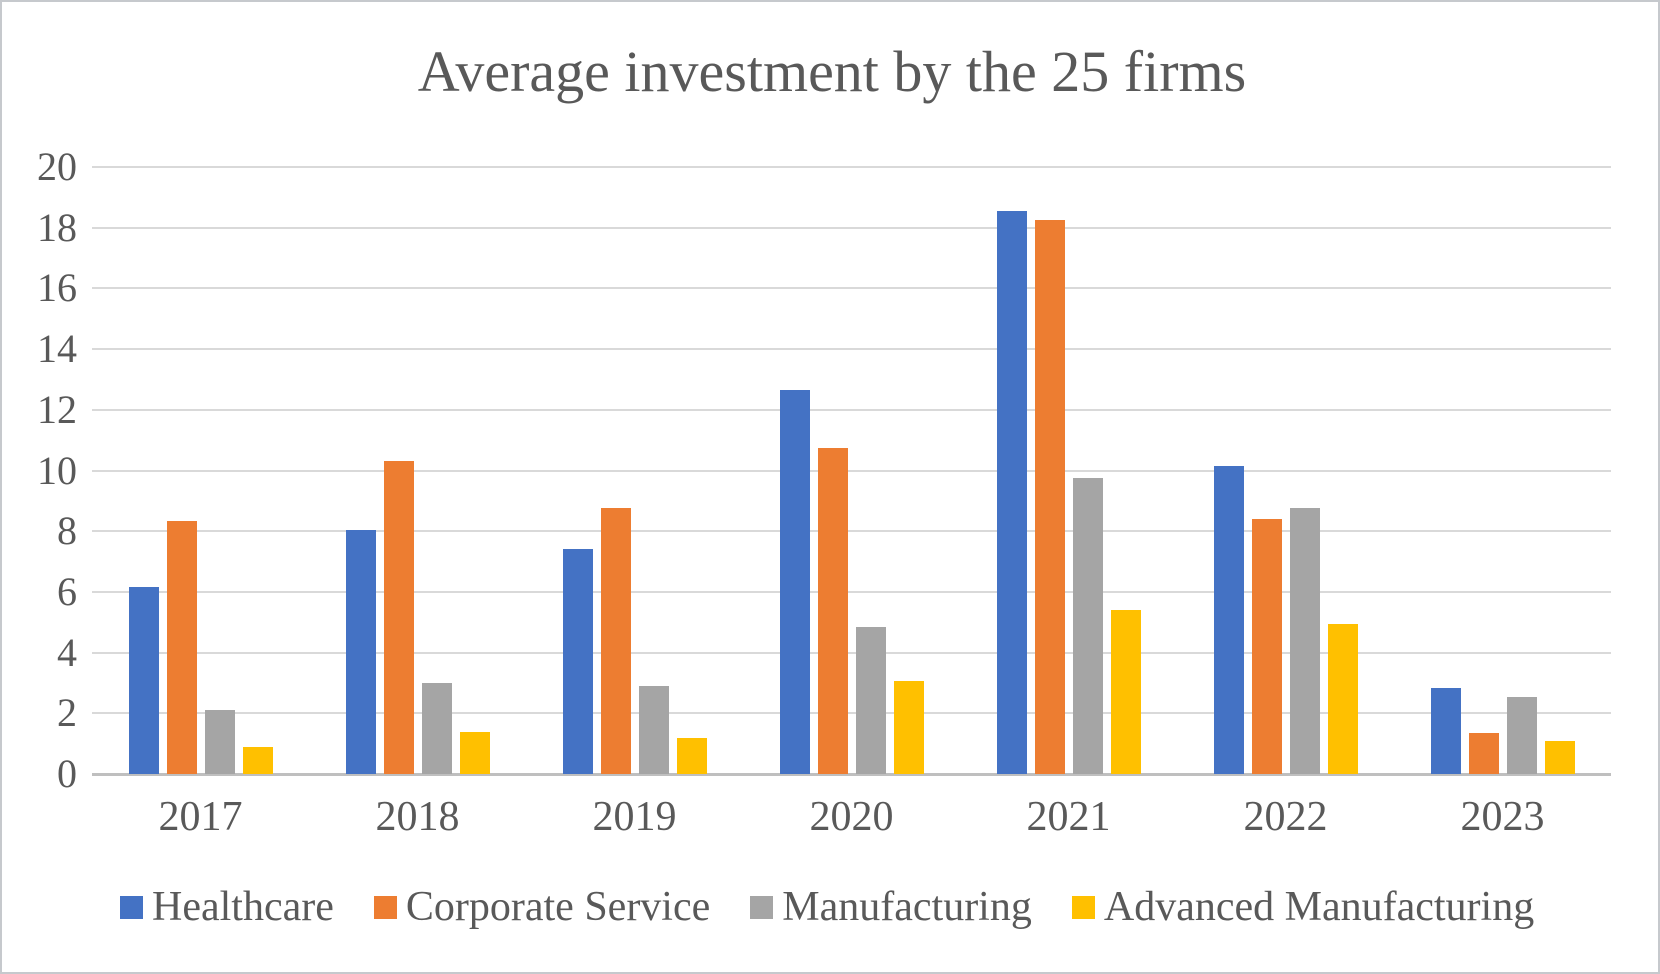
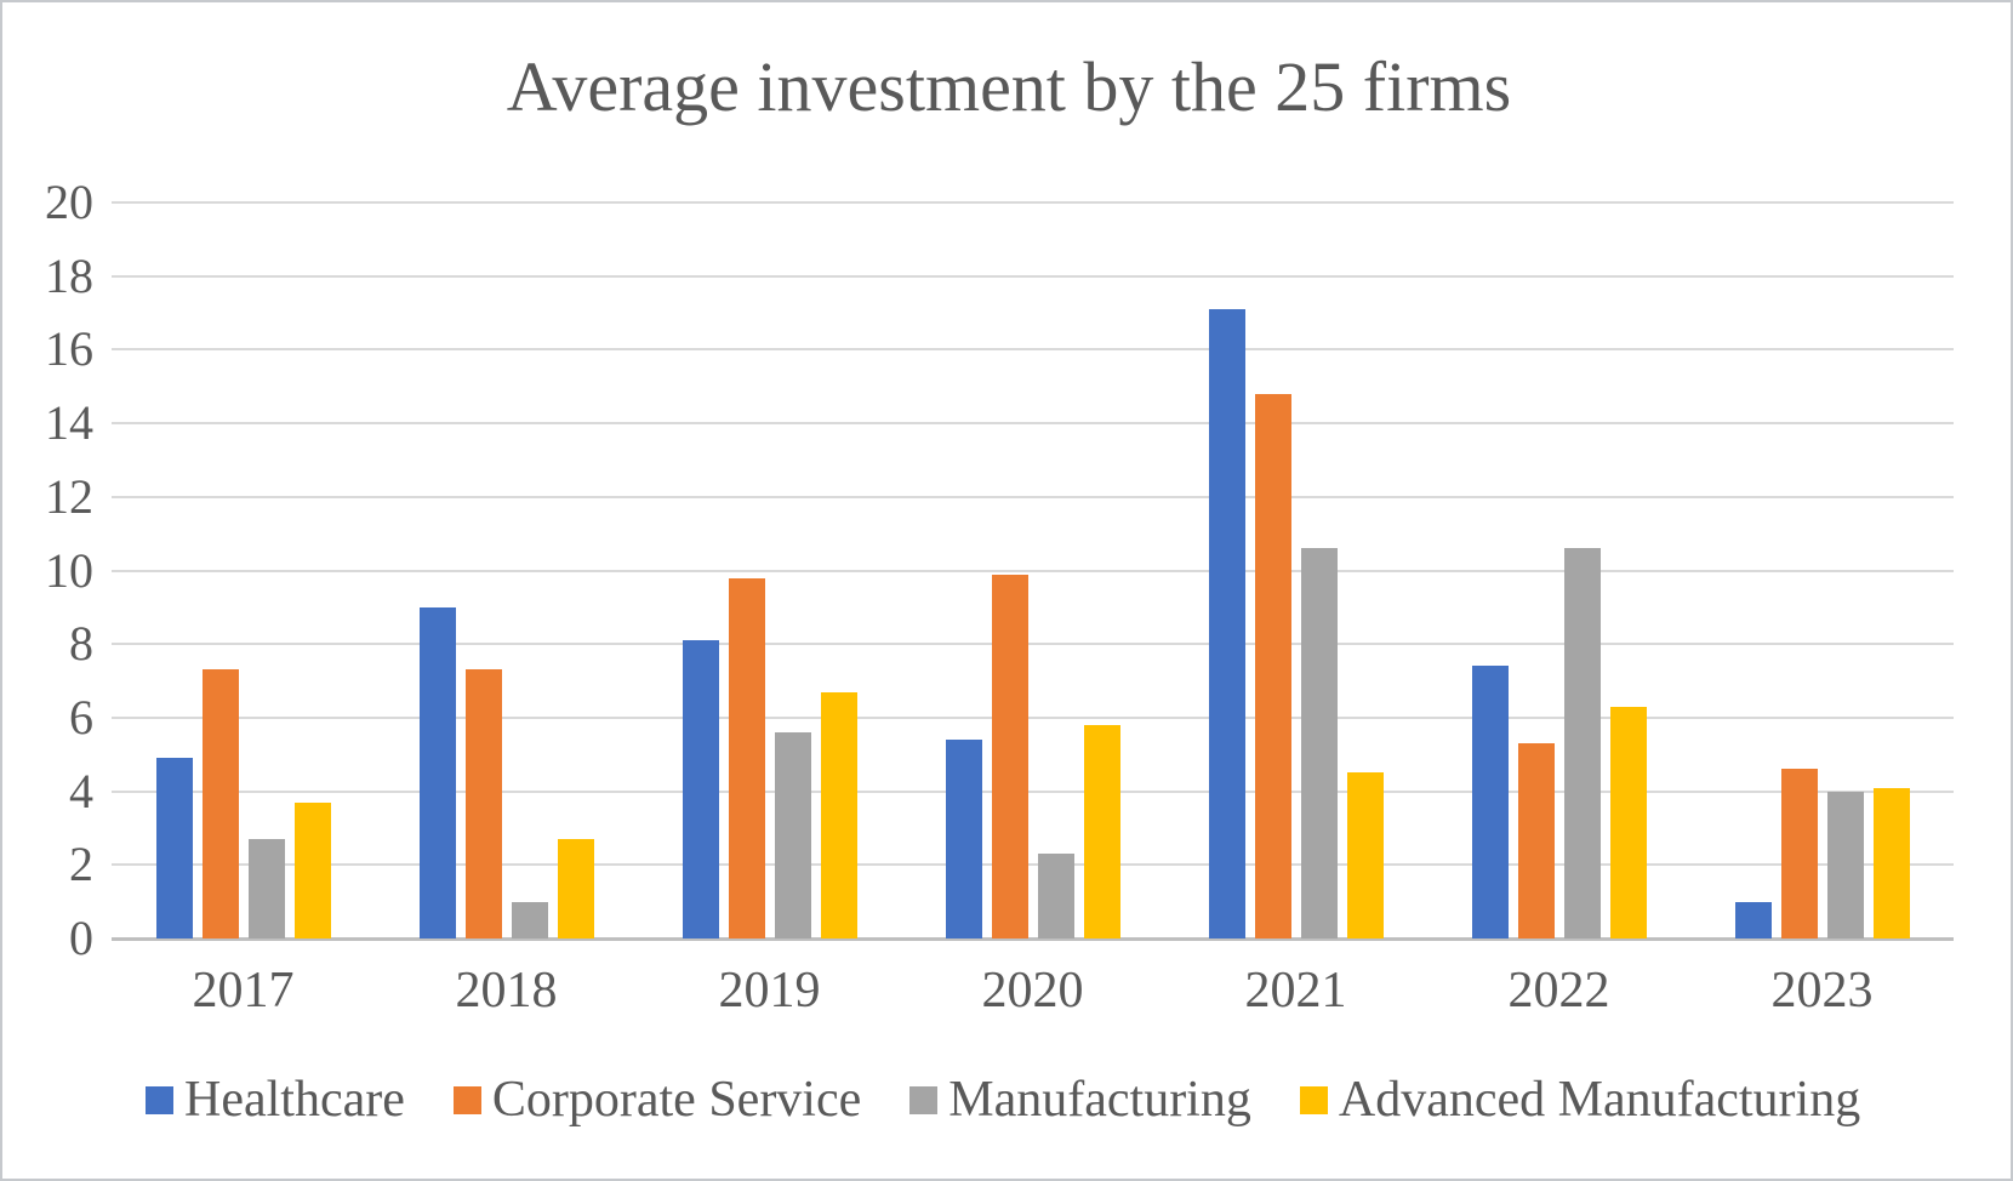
Healthcare/2017: 6.2 -> 4.9
Corporate Service/2017: 8.3 -> 7.3
Manufacturing/2017: 2.1 -> 2.7
Advanced Manufacturing/2017: 0.9 -> 3.7
Healthcare/2018: 8.1 -> 9.0
Corporate Service/2018: 10.3 -> 7.3
Manufacturing/2018: 3.0 -> 1.0
Advanced Manufacturing/2018: 1.4 -> 2.7
Healthcare/2019: 7.4 -> 8.1
Corporate Service/2019: 8.8 -> 9.8
Manufacturing/2019: 2.9 -> 5.6
Advanced Manufacturing/2019: 1.2 -> 6.7
Healthcare/2020: 12.7 -> 5.4
Corporate Service/2020: 10.8 -> 9.9
Manufacturing/2020: 4.8 -> 2.3
Advanced Manufacturing/2020: 3.0 -> 5.8
Healthcare/2021: 18.6 -> 17.1
Corporate Service/2021: 18.2 -> 14.8
Manufacturing/2021: 9.8 -> 10.6
Advanced Manufacturing/2021: 5.4 -> 4.5
Healthcare/2022: 10.2 -> 7.4
Corporate Service/2022: 8.4 -> 5.3
Manufacturing/2022: 8.8 -> 10.6
Advanced Manufacturing/2022: 5.0 -> 6.3
Healthcare/2023: 2.9 -> 1.0
Corporate Service/2023: 1.4 -> 4.6
Manufacturing/2023: 2.5 -> 4.0
Advanced Manufacturing/2023: 1.1 -> 4.1
